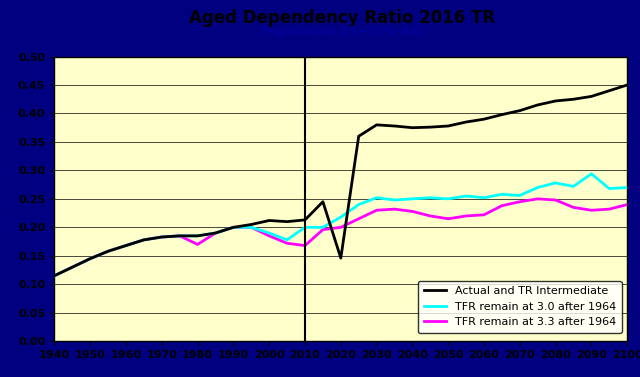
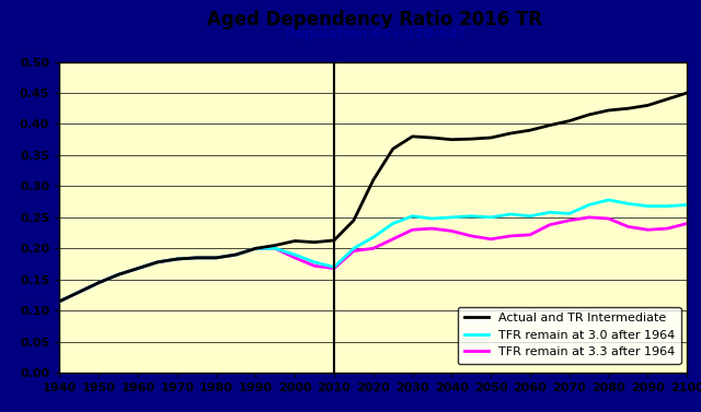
TFR remain at 3.3 after 1964/1980: 0.170 -> 0.185
TFR remain at 3.0 after 1964/2010: 0.200 -> 0.170
Actual and TR Intermediate/2020: 0.146 -> 0.310
TFR remain at 3.0 after 1964/2090: 0.294 -> 0.268
